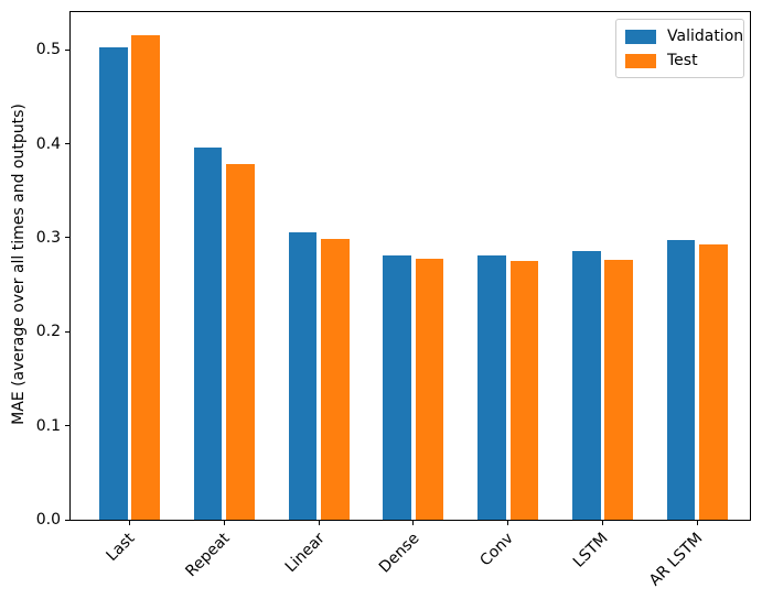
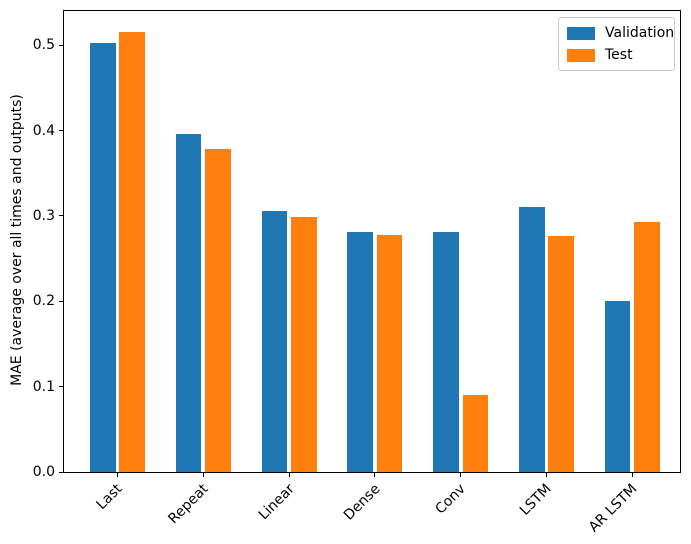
Test/Conv: 0.28 -> 0.09
Validation/LSTM: 0.29 -> 0.31
Validation/AR LSTM: 0.30 -> 0.20
